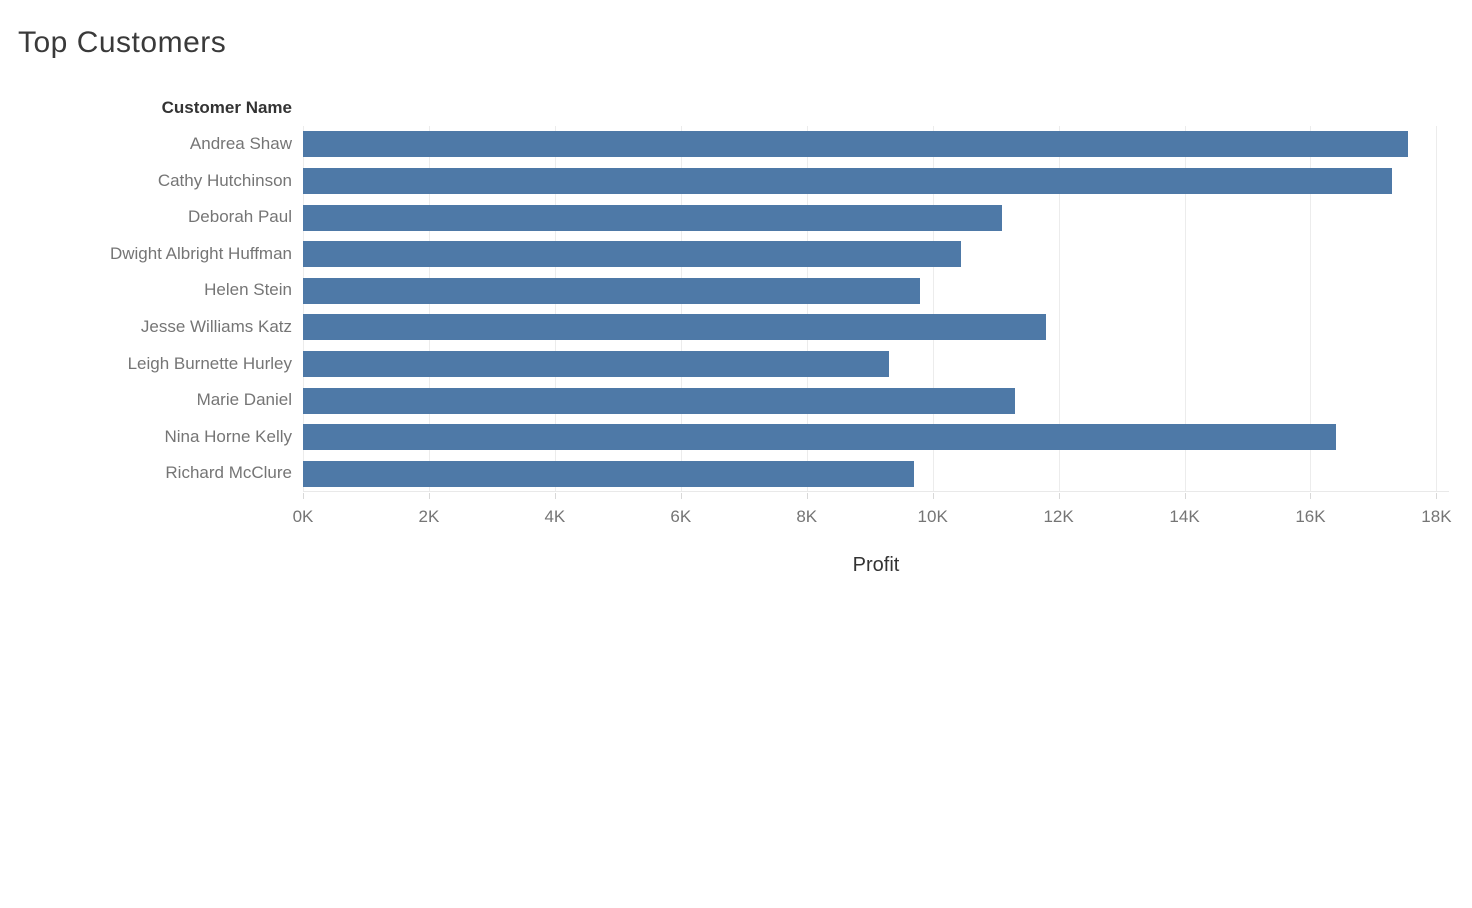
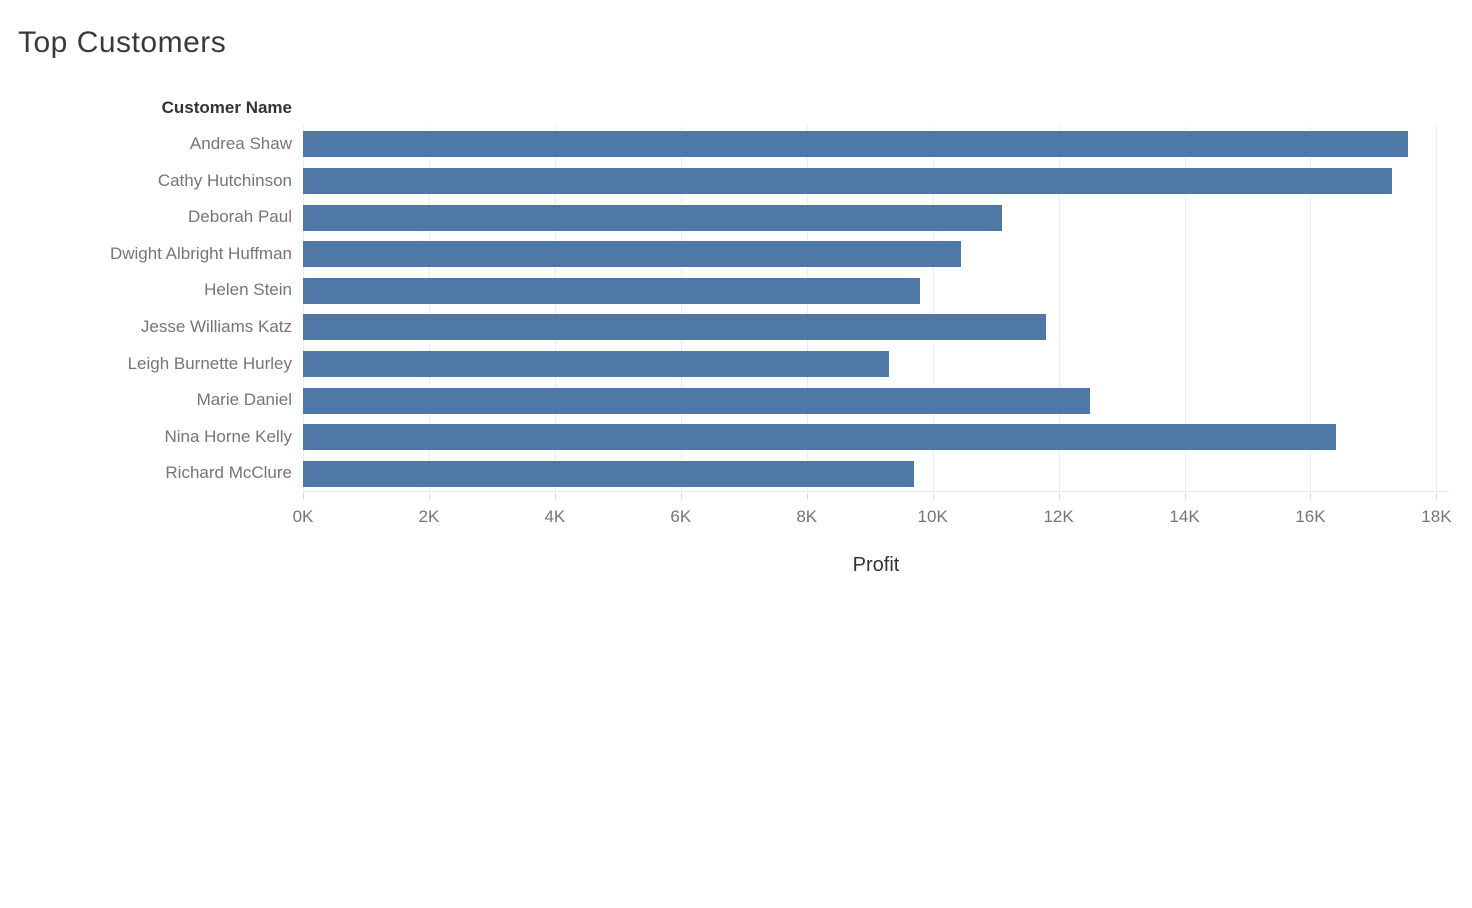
Marie Daniel: 11.3K -> 12.5K
